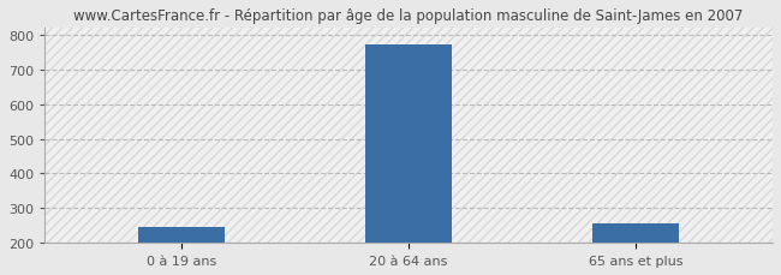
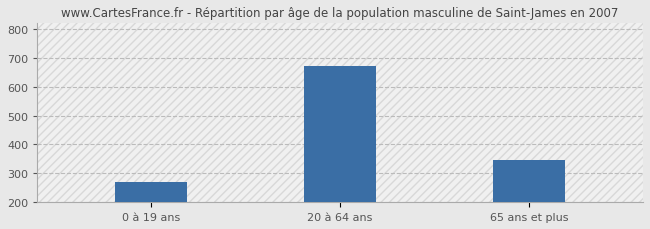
0 à 19 ans: 247 -> 270
20 à 64 ans: 771 -> 670
65 ans et plus: 258 -> 345
